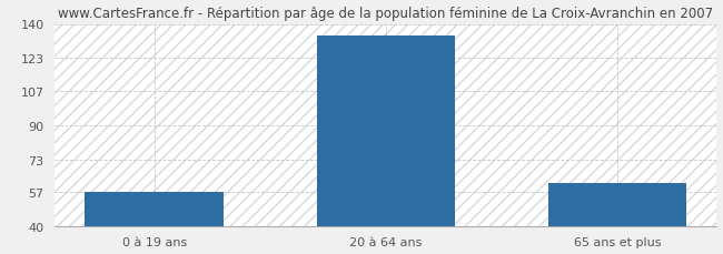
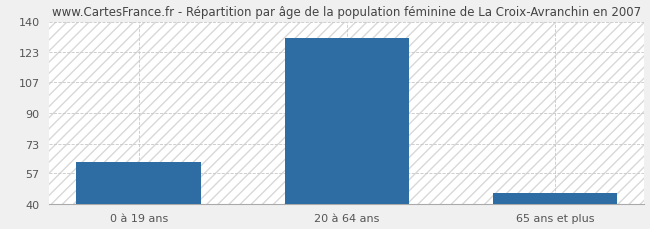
0 à 19 ans: 57 -> 63
20 à 64 ans: 134 -> 131
65 ans et plus: 61 -> 46
